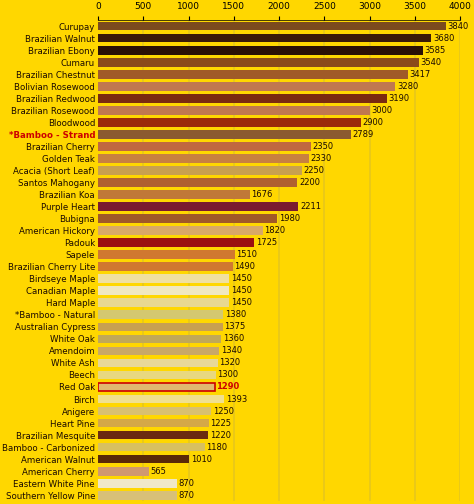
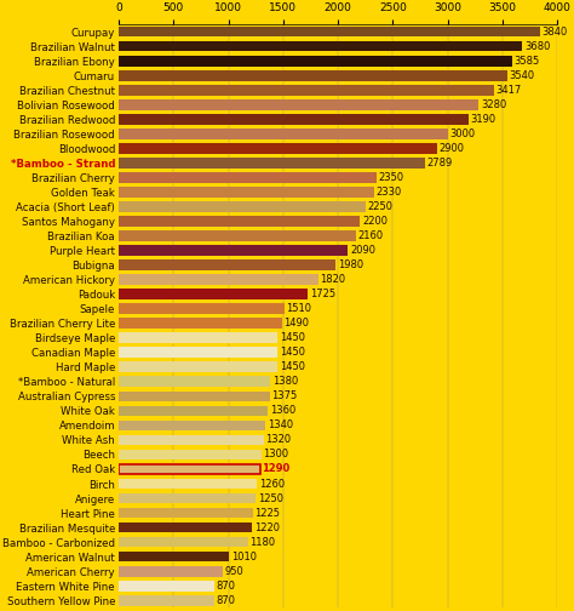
Brazilian Koa: 1676 -> 2160
Purple Heart: 2211 -> 2090
Birch: 1393 -> 1260
American Cherry: 565 -> 950
